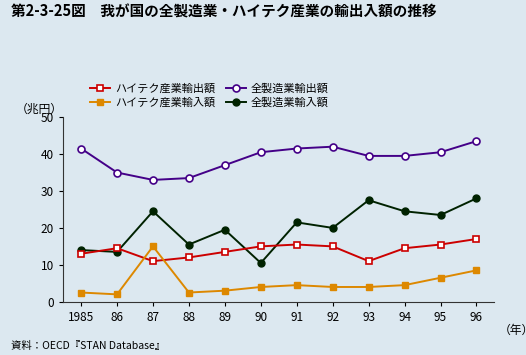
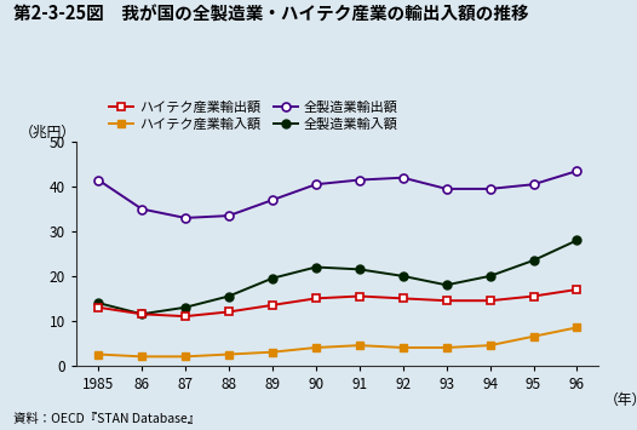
ハイテク産業輸出額/86: 14.5 -> 11.5
全製造業輸入額/86: 13.5 -> 11.5
ハイテク産業輸入額/87: 15.0 -> 2.0
全製造業輸入額/87: 24.5 -> 13.0
全製造業輸入額/90: 10.5 -> 22.0
ハイテク産業輸出額/93: 11.0 -> 14.5
全製造業輸入額/93: 27.5 -> 18.0
全製造業輸入額/94: 24.5 -> 20.0
